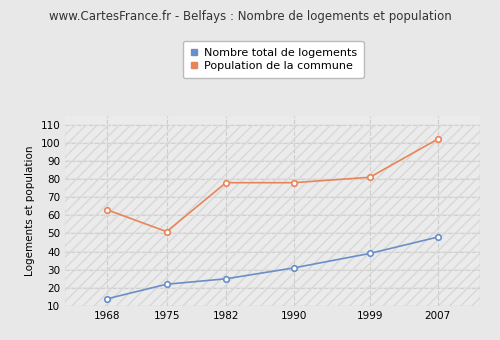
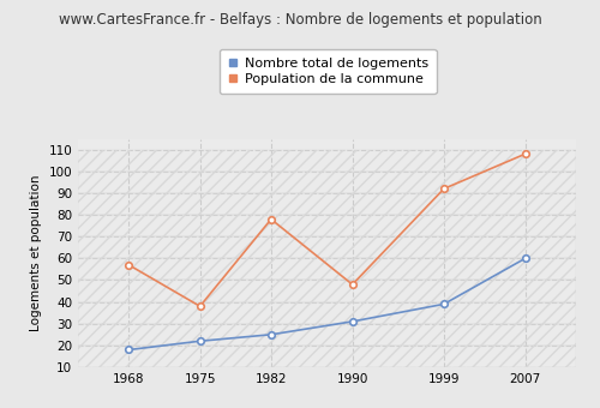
Nombre total de logements/1968: 14 -> 18
Population de la commune/1968: 63 -> 57
Population de la commune/1975: 51 -> 38
Population de la commune/1990: 78 -> 48
Population de la commune/1999: 81 -> 92
Nombre total de logements/2007: 48 -> 60
Population de la commune/2007: 102 -> 108
